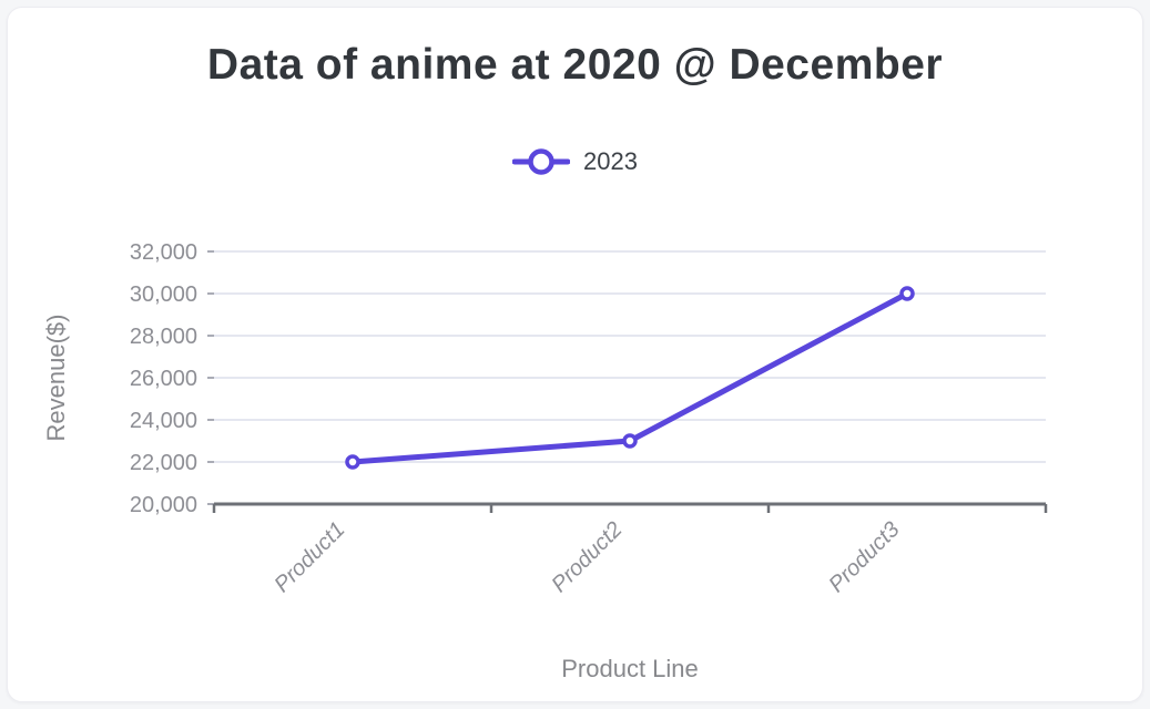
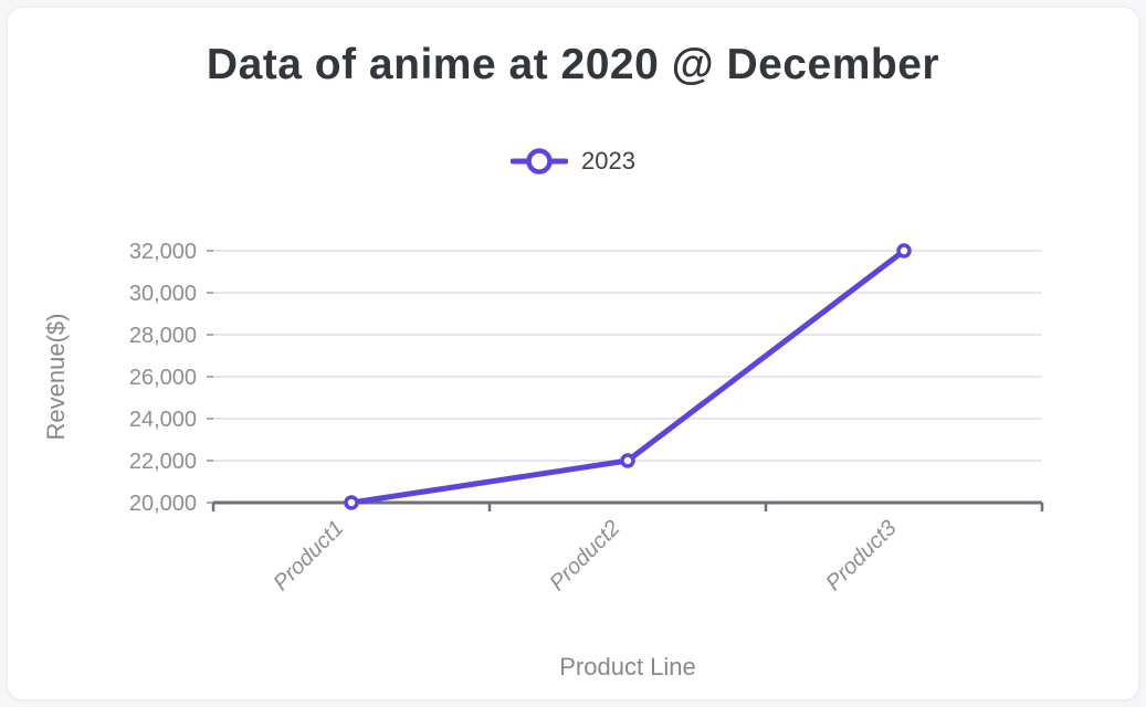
Product1: 22000 -> 20000
Product2: 23000 -> 22000
Product3: 30000 -> 32000
